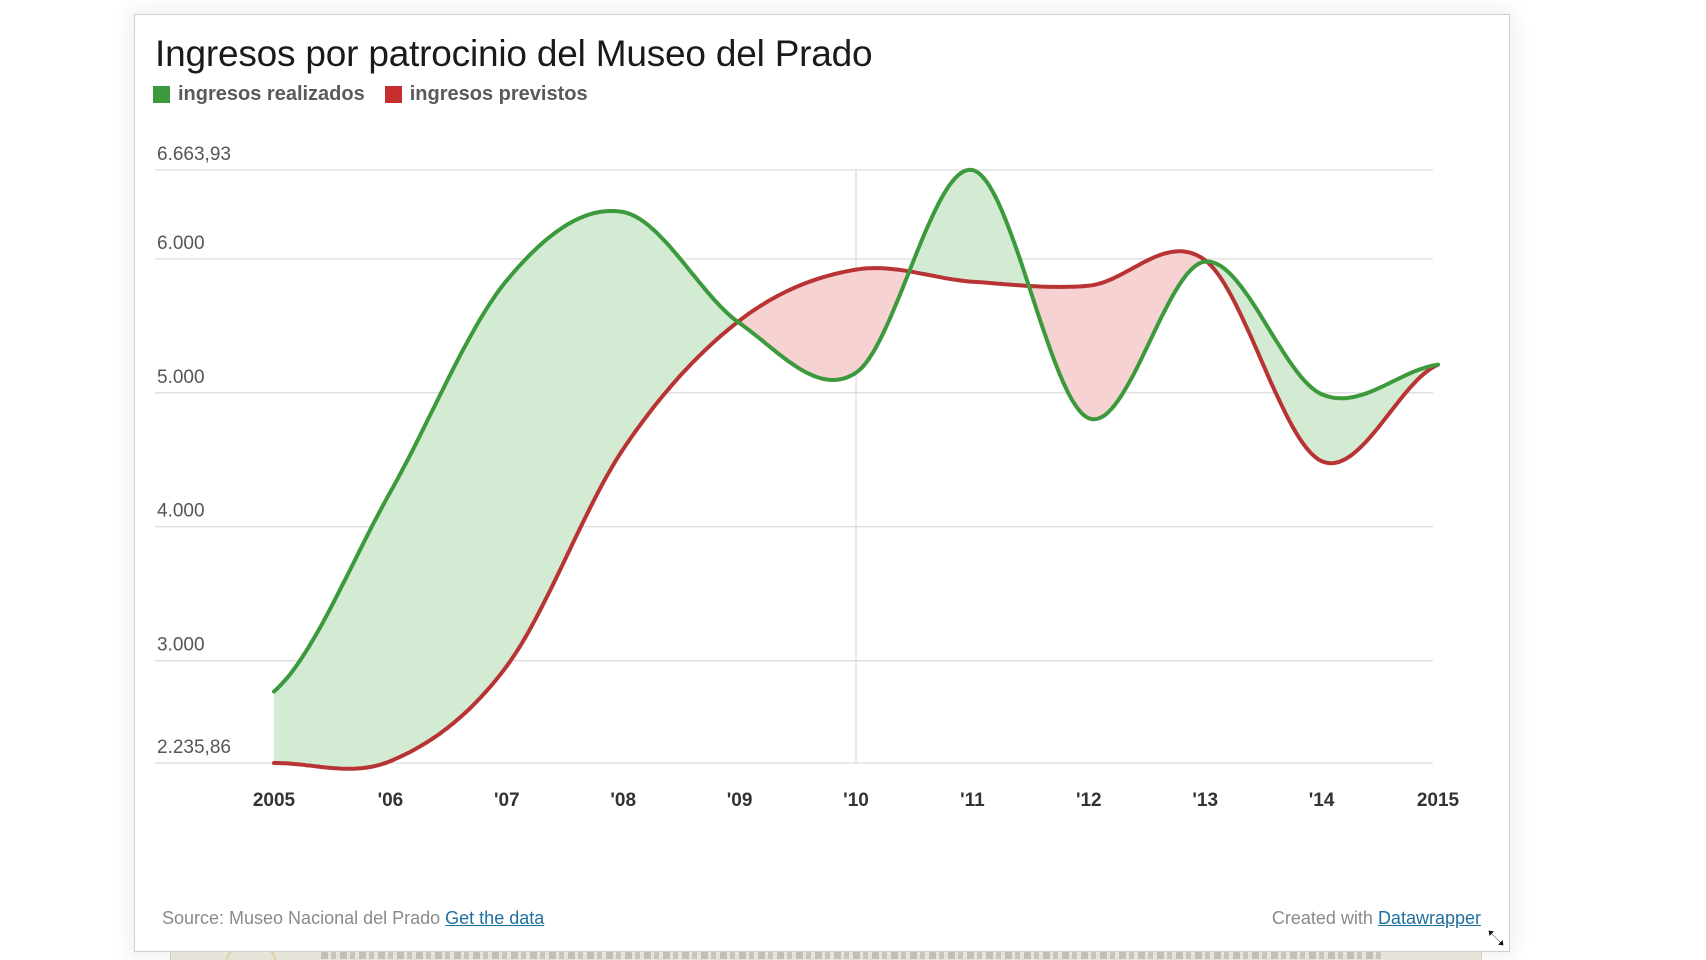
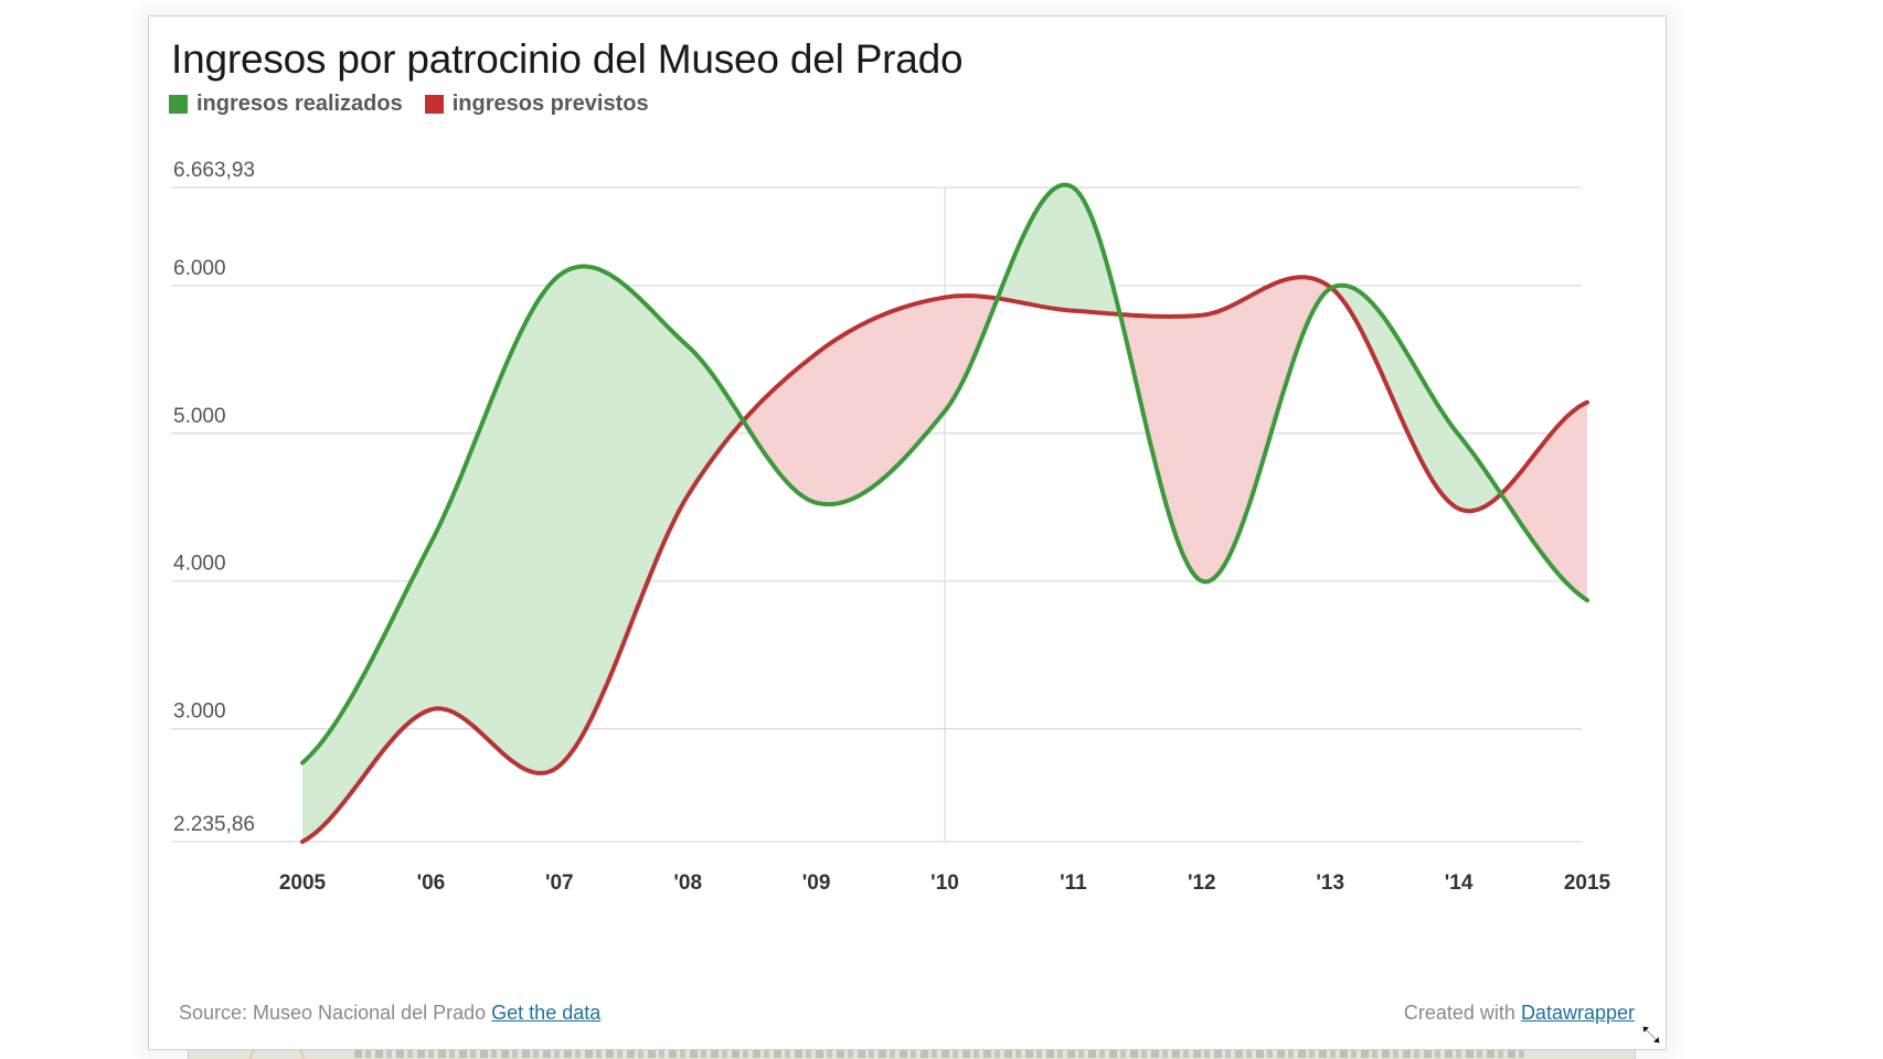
ingresos previstos/'06: 2250 -> 3130
ingresos realizados/'07: 5840 -> 6070
ingresos previstos/'07: 2960 -> 2750
ingresos realizados/'08: 6350 -> 5590
ingresos realizados/'09: 5520 -> 4530
ingresos realizados/'12: 4810 -> 4000
ingresos realizados/2015: 5210 -> 3870
